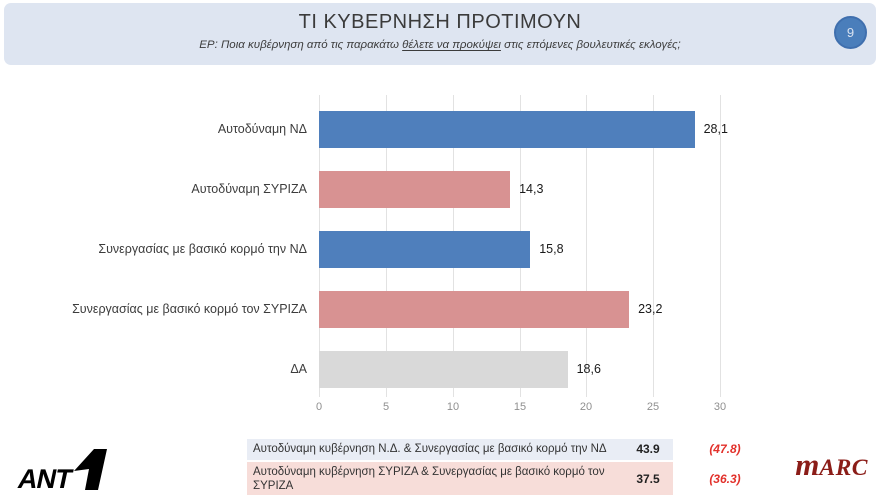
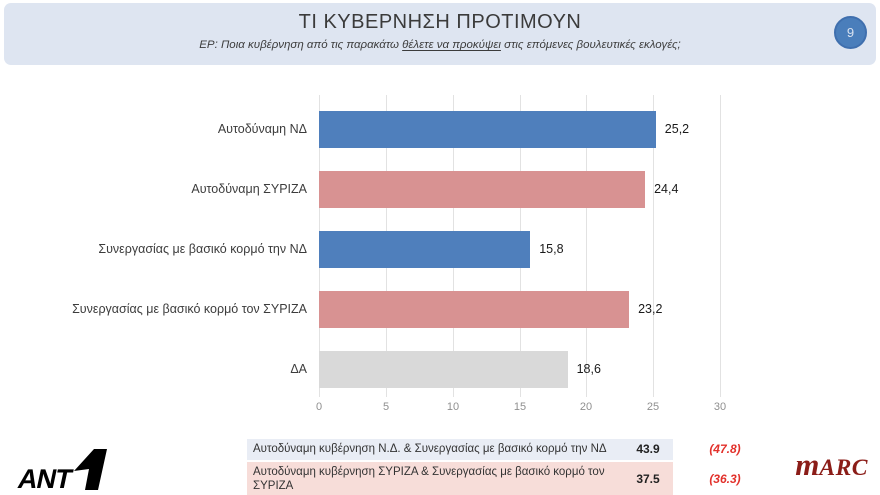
Αυτοδύναμη ΝΔ: 28,1 -> 25,2
Αυτοδύναμη ΣΥΡΙΖΑ: 14,3 -> 24,4
